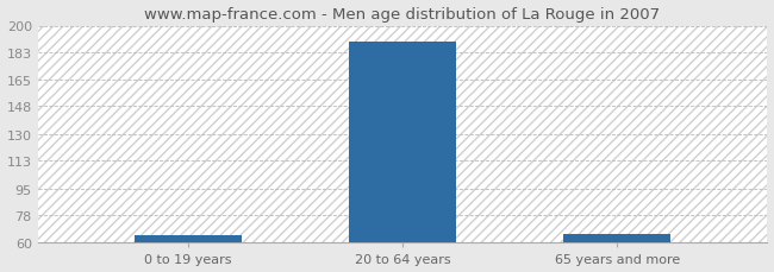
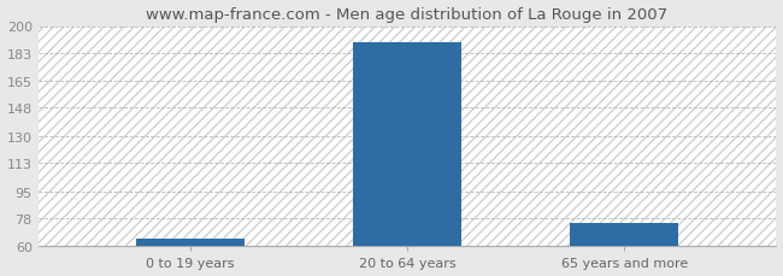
65 years and more: 66 -> 75
